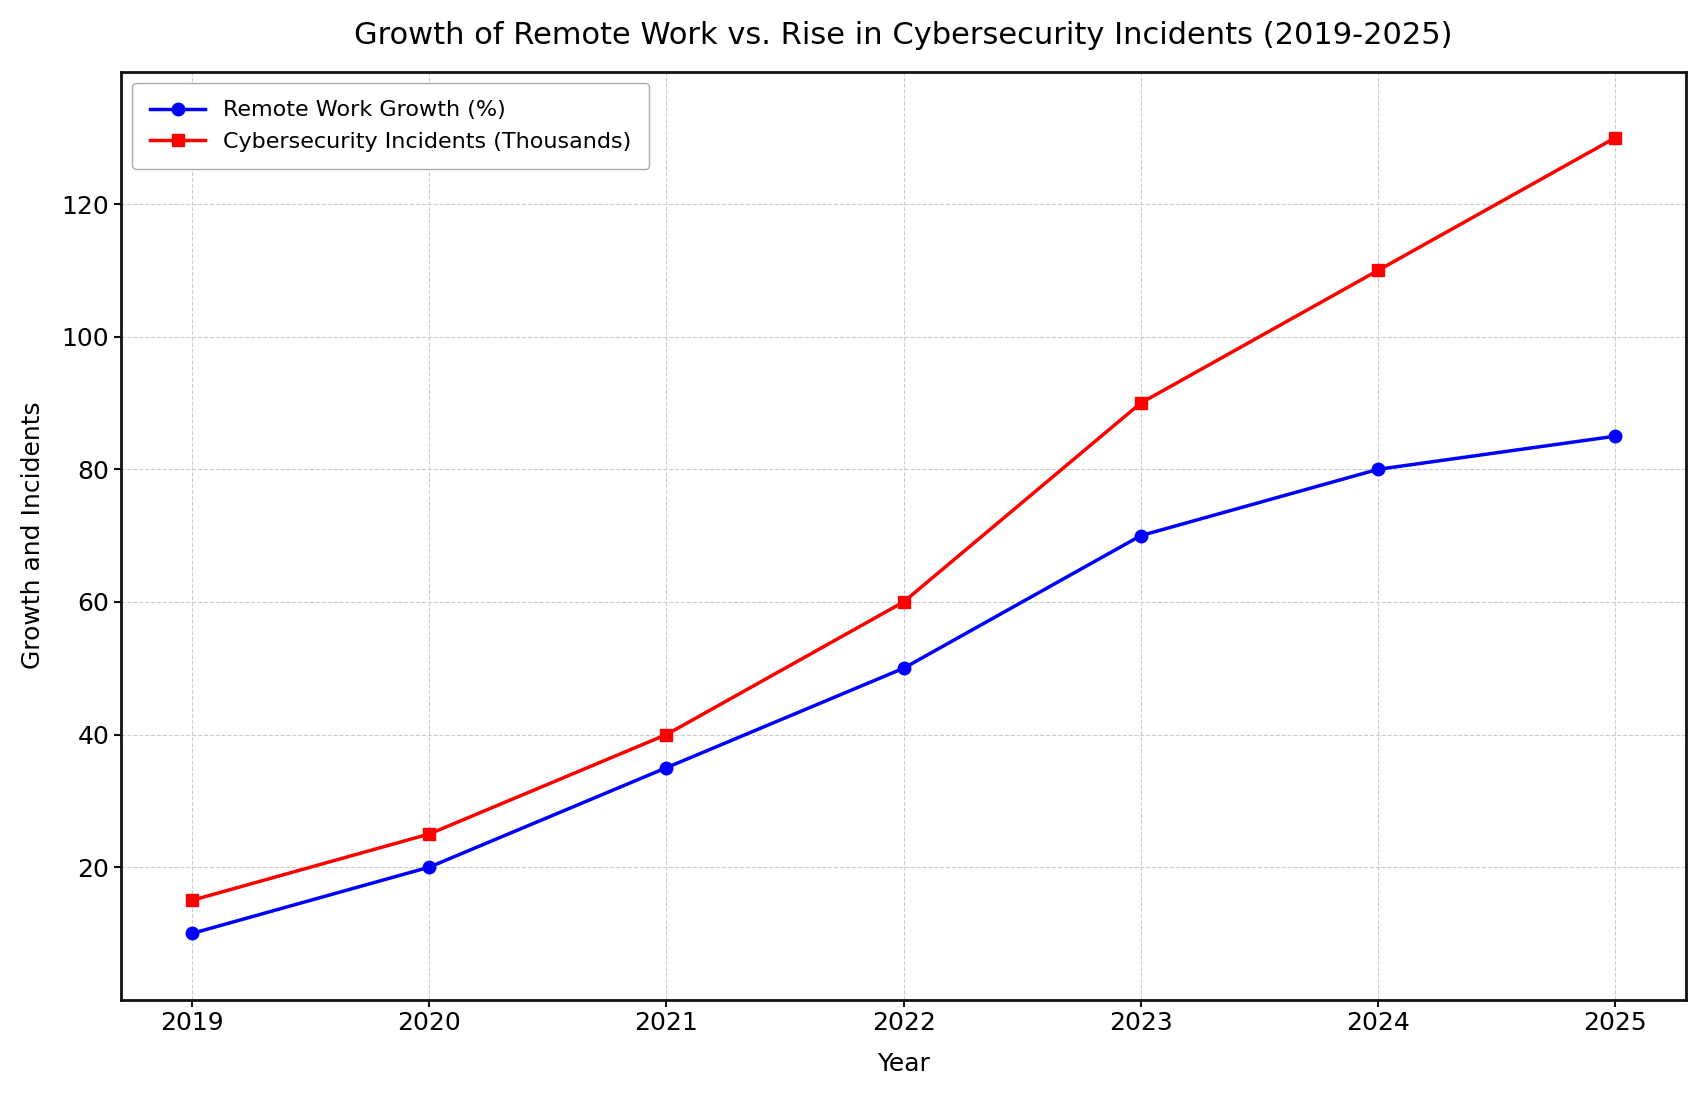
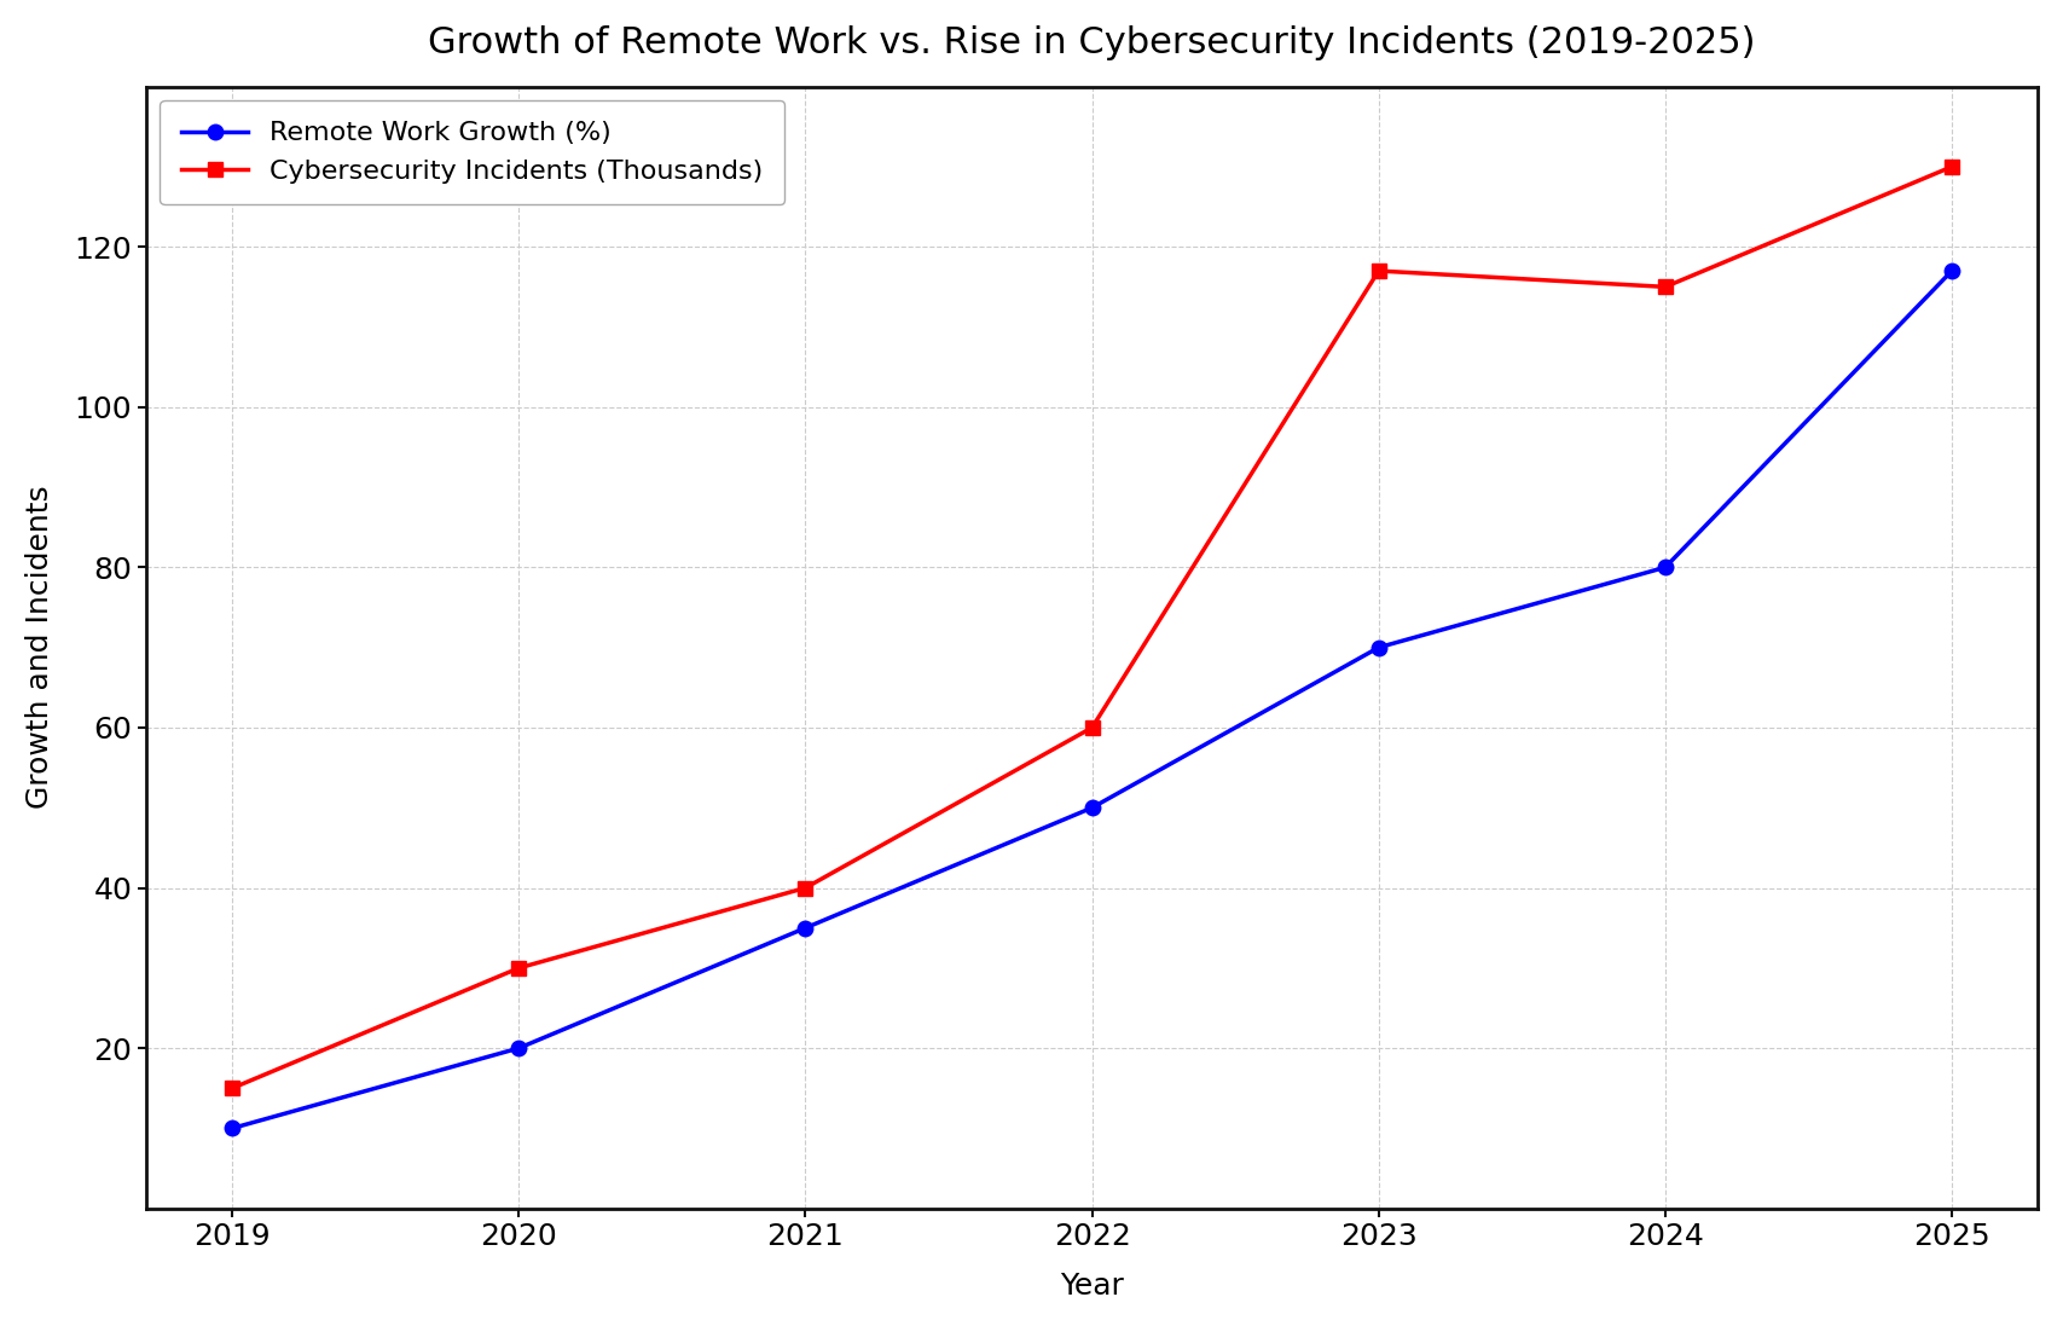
Cybersecurity Incidents (Thousands)/2020: 25 -> 30
Cybersecurity Incidents (Thousands)/2023: 90 -> 117
Cybersecurity Incidents (Thousands)/2024: 110 -> 115
Remote Work Growth (%)/2025: 85 -> 117
